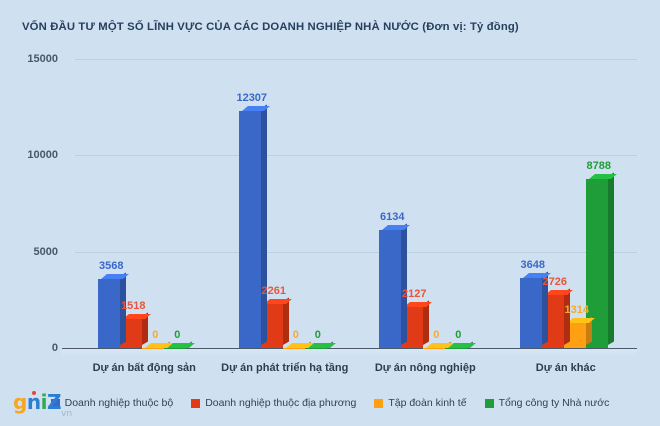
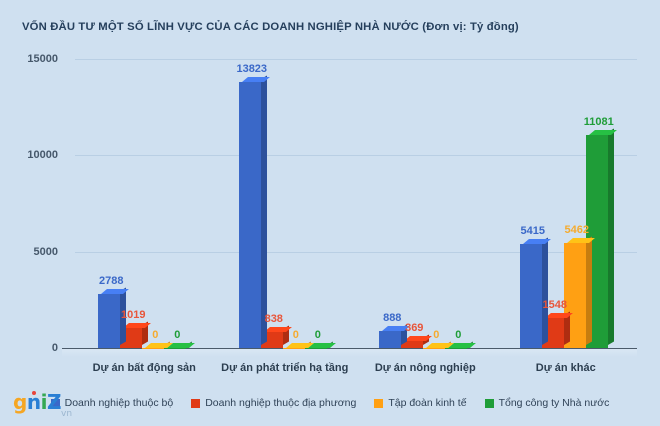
Doanh nghiệp thuộc bộ/Dự án bất động sản: 3568 -> 2788
Doanh nghiệp thuộc địa phương/Dự án bất động sản: 1518 -> 1019
Doanh nghiệp thuộc bộ/Dự án phát triển hạ tầng: 12307 -> 13823
Doanh nghiệp thuộc địa phương/Dự án phát triển hạ tầng: 2261 -> 838
Doanh nghiệp thuộc bộ/Dự án nông nghiệp: 6134 -> 888
Doanh nghiệp thuộc địa phương/Dự án nông nghiệp: 2127 -> 369
Doanh nghiệp thuộc bộ/Dự án khác: 3648 -> 5415
Doanh nghiệp thuộc địa phương/Dự án khác: 2726 -> 1548
Tập đoàn kinh tế/Dự án khác: 1314 -> 5462
Tổng công ty Nhà nước/Dự án khác: 8788 -> 11081
